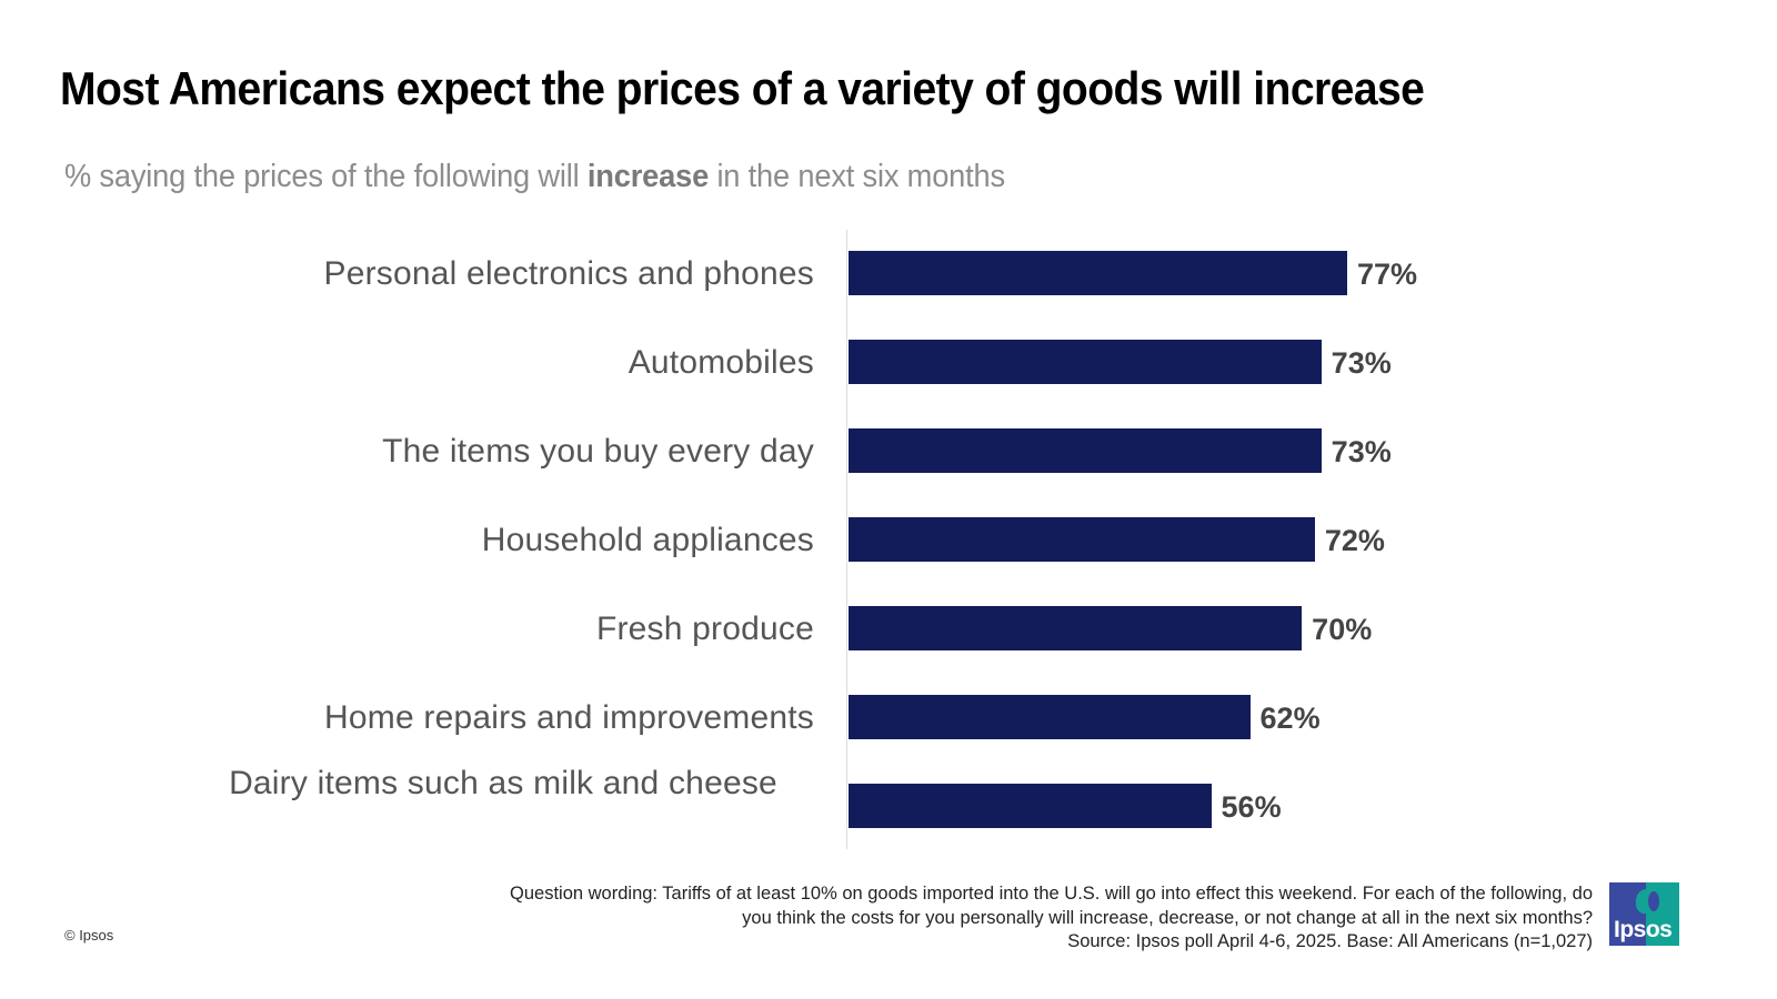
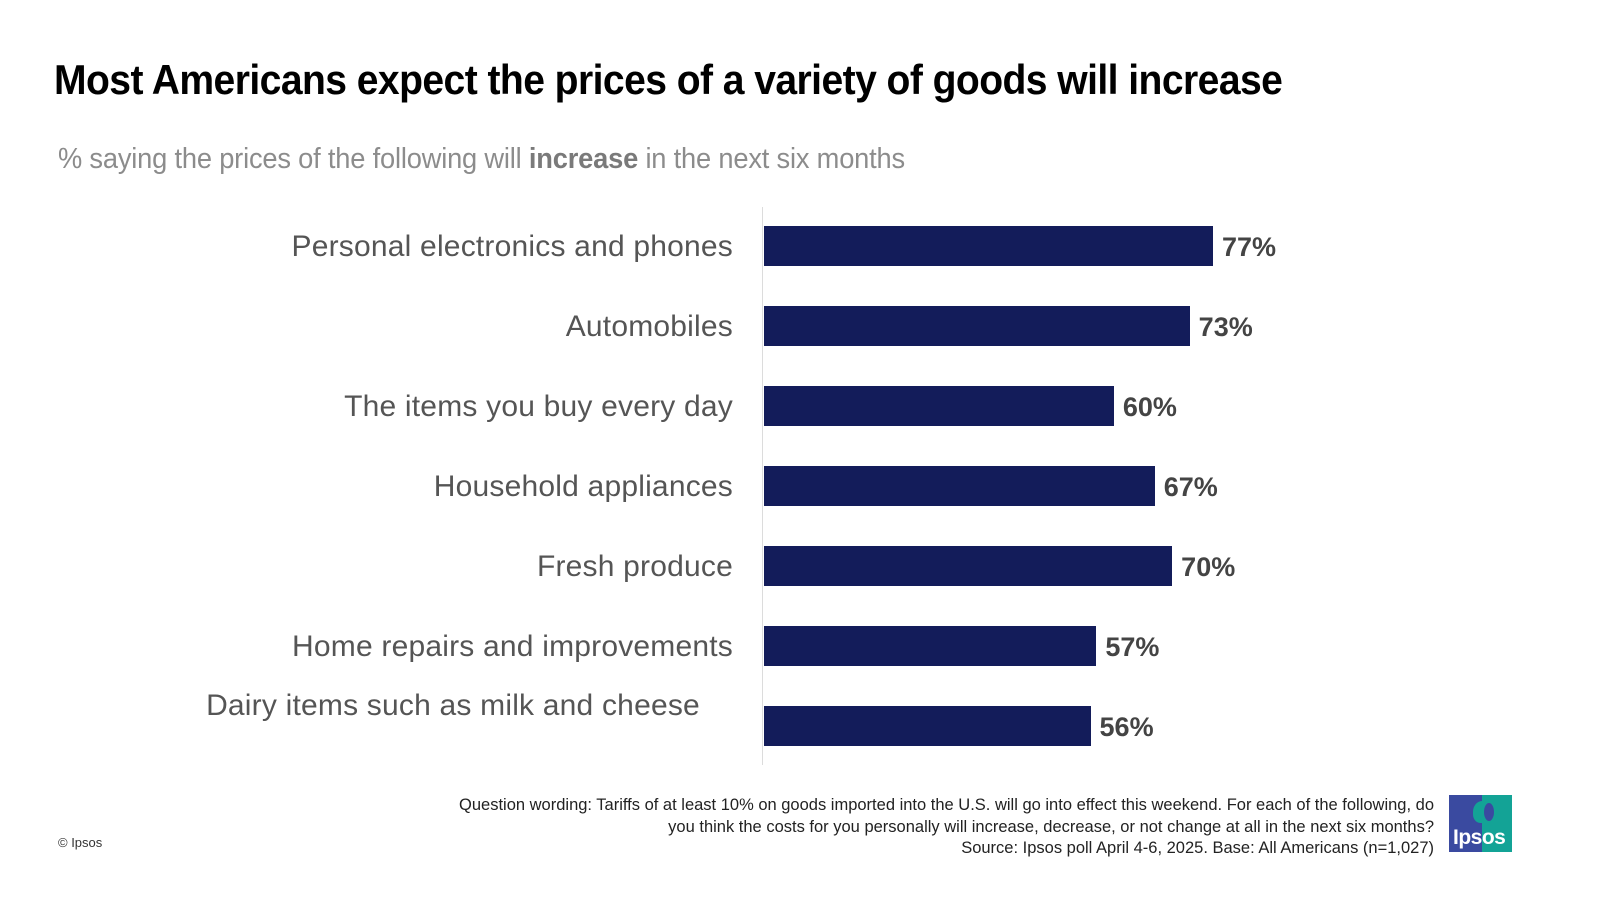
The items you buy every day: 73% -> 60%
Household appliances: 72% -> 67%
Home repairs and improvements: 62% -> 57%
